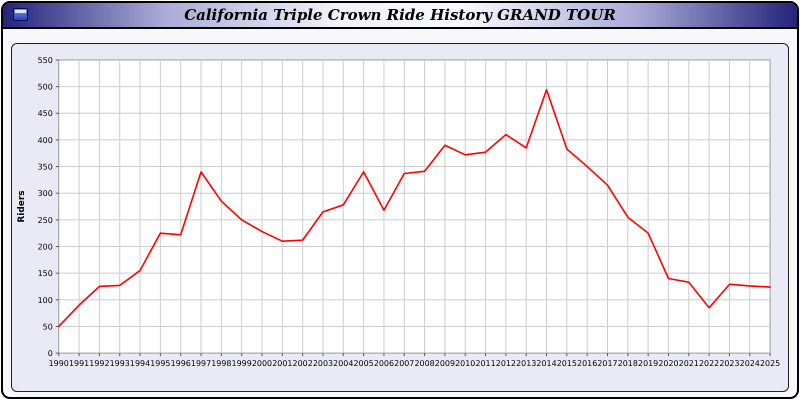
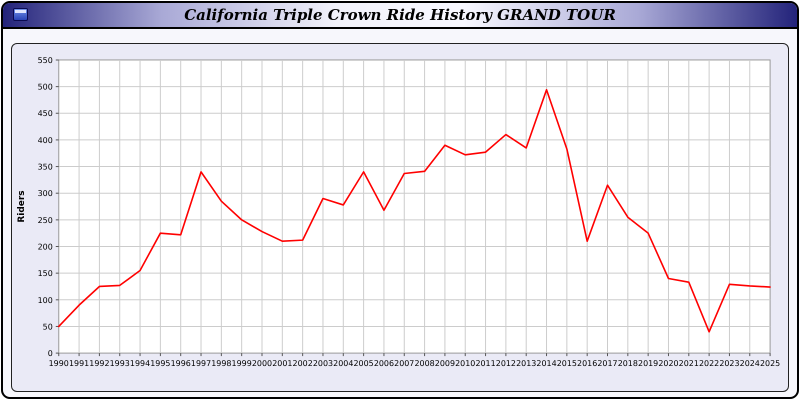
2003: 260 -> 290
2016: 350 -> 210
2022: 80 -> 40
